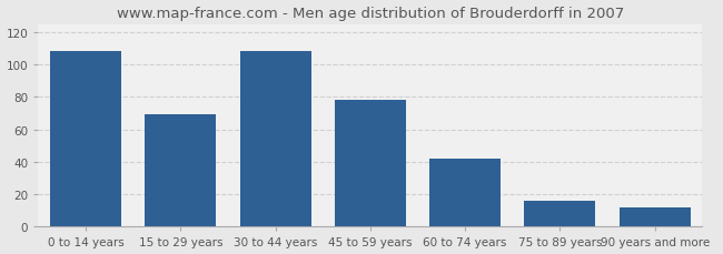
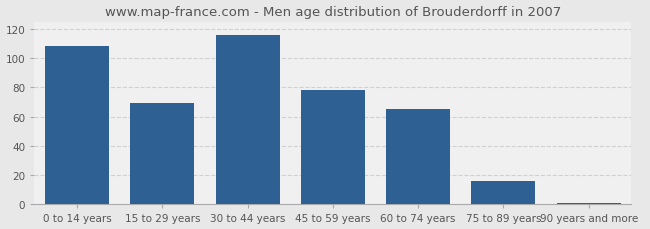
30 to 44 years: 108 -> 116
60 to 74 years: 42 -> 65
90 years and more: 12 -> 1
